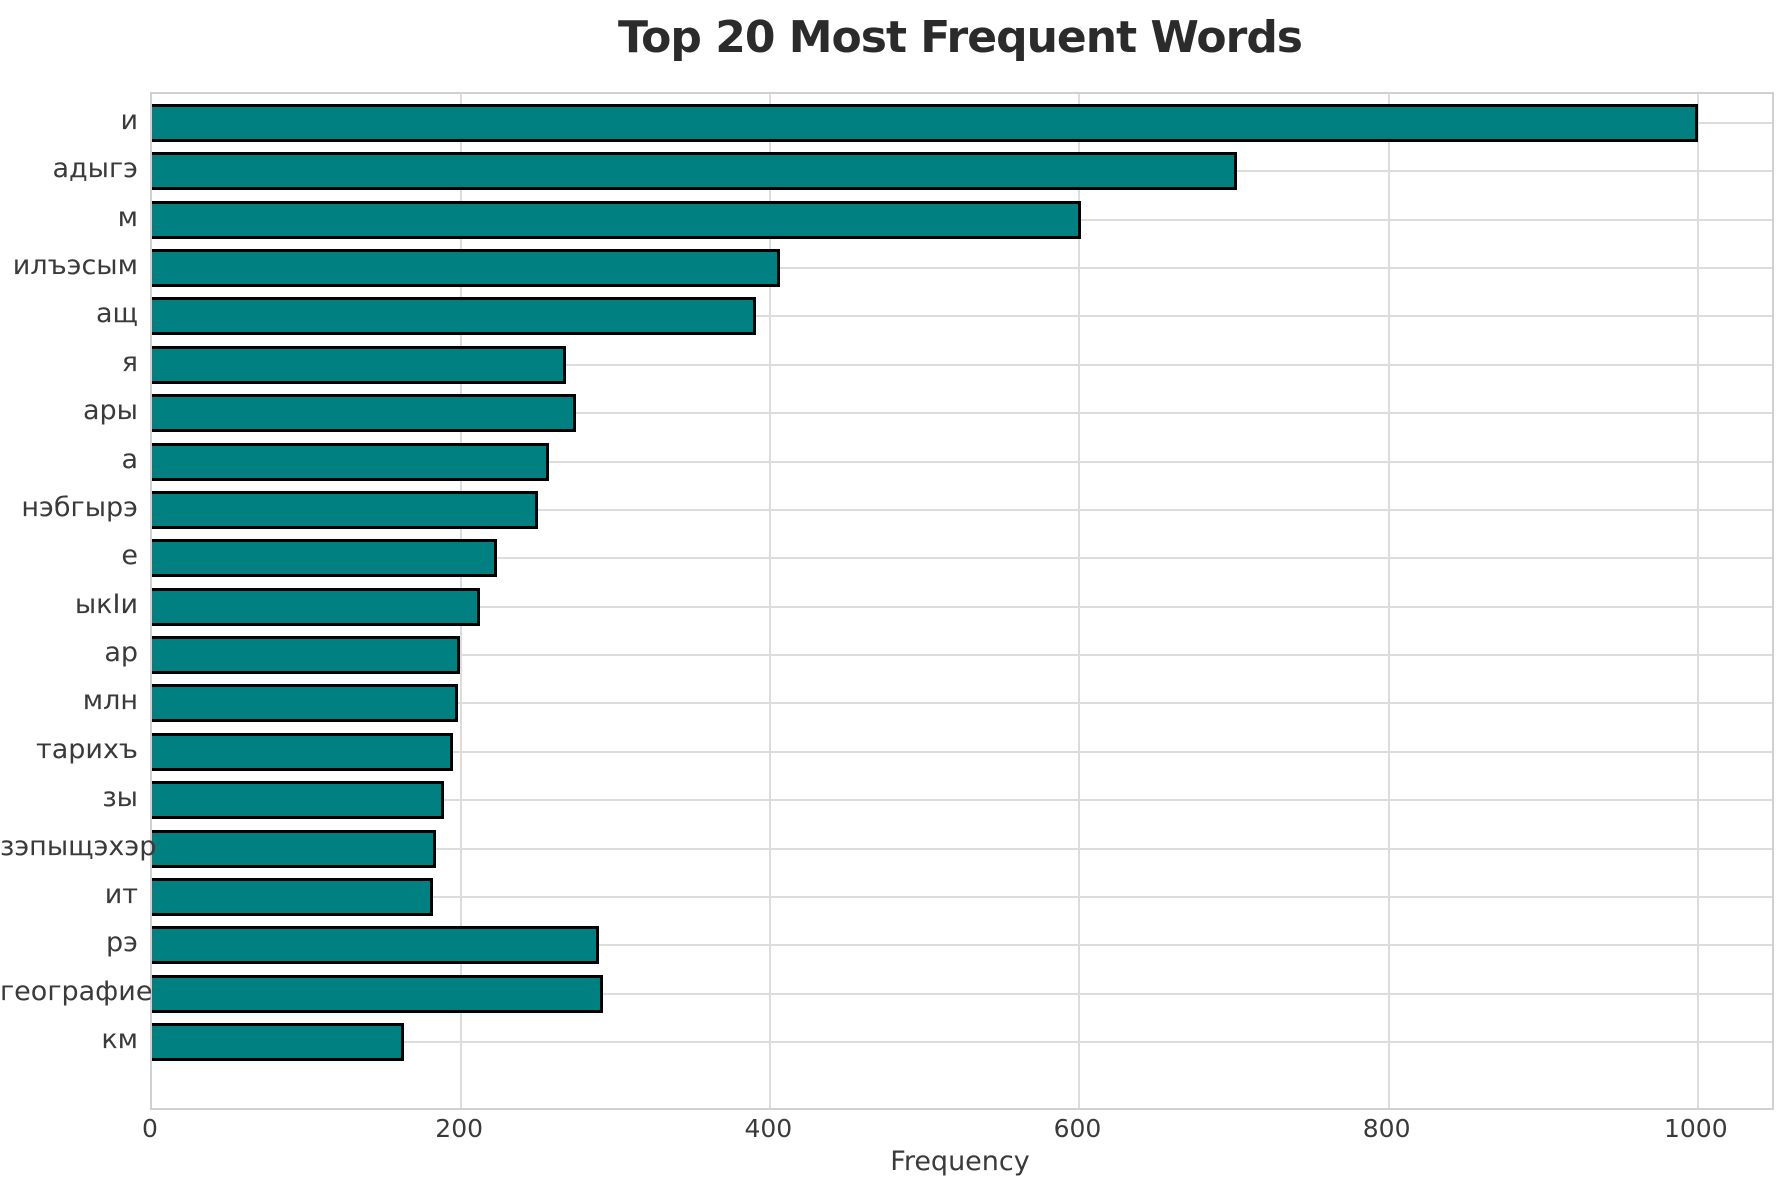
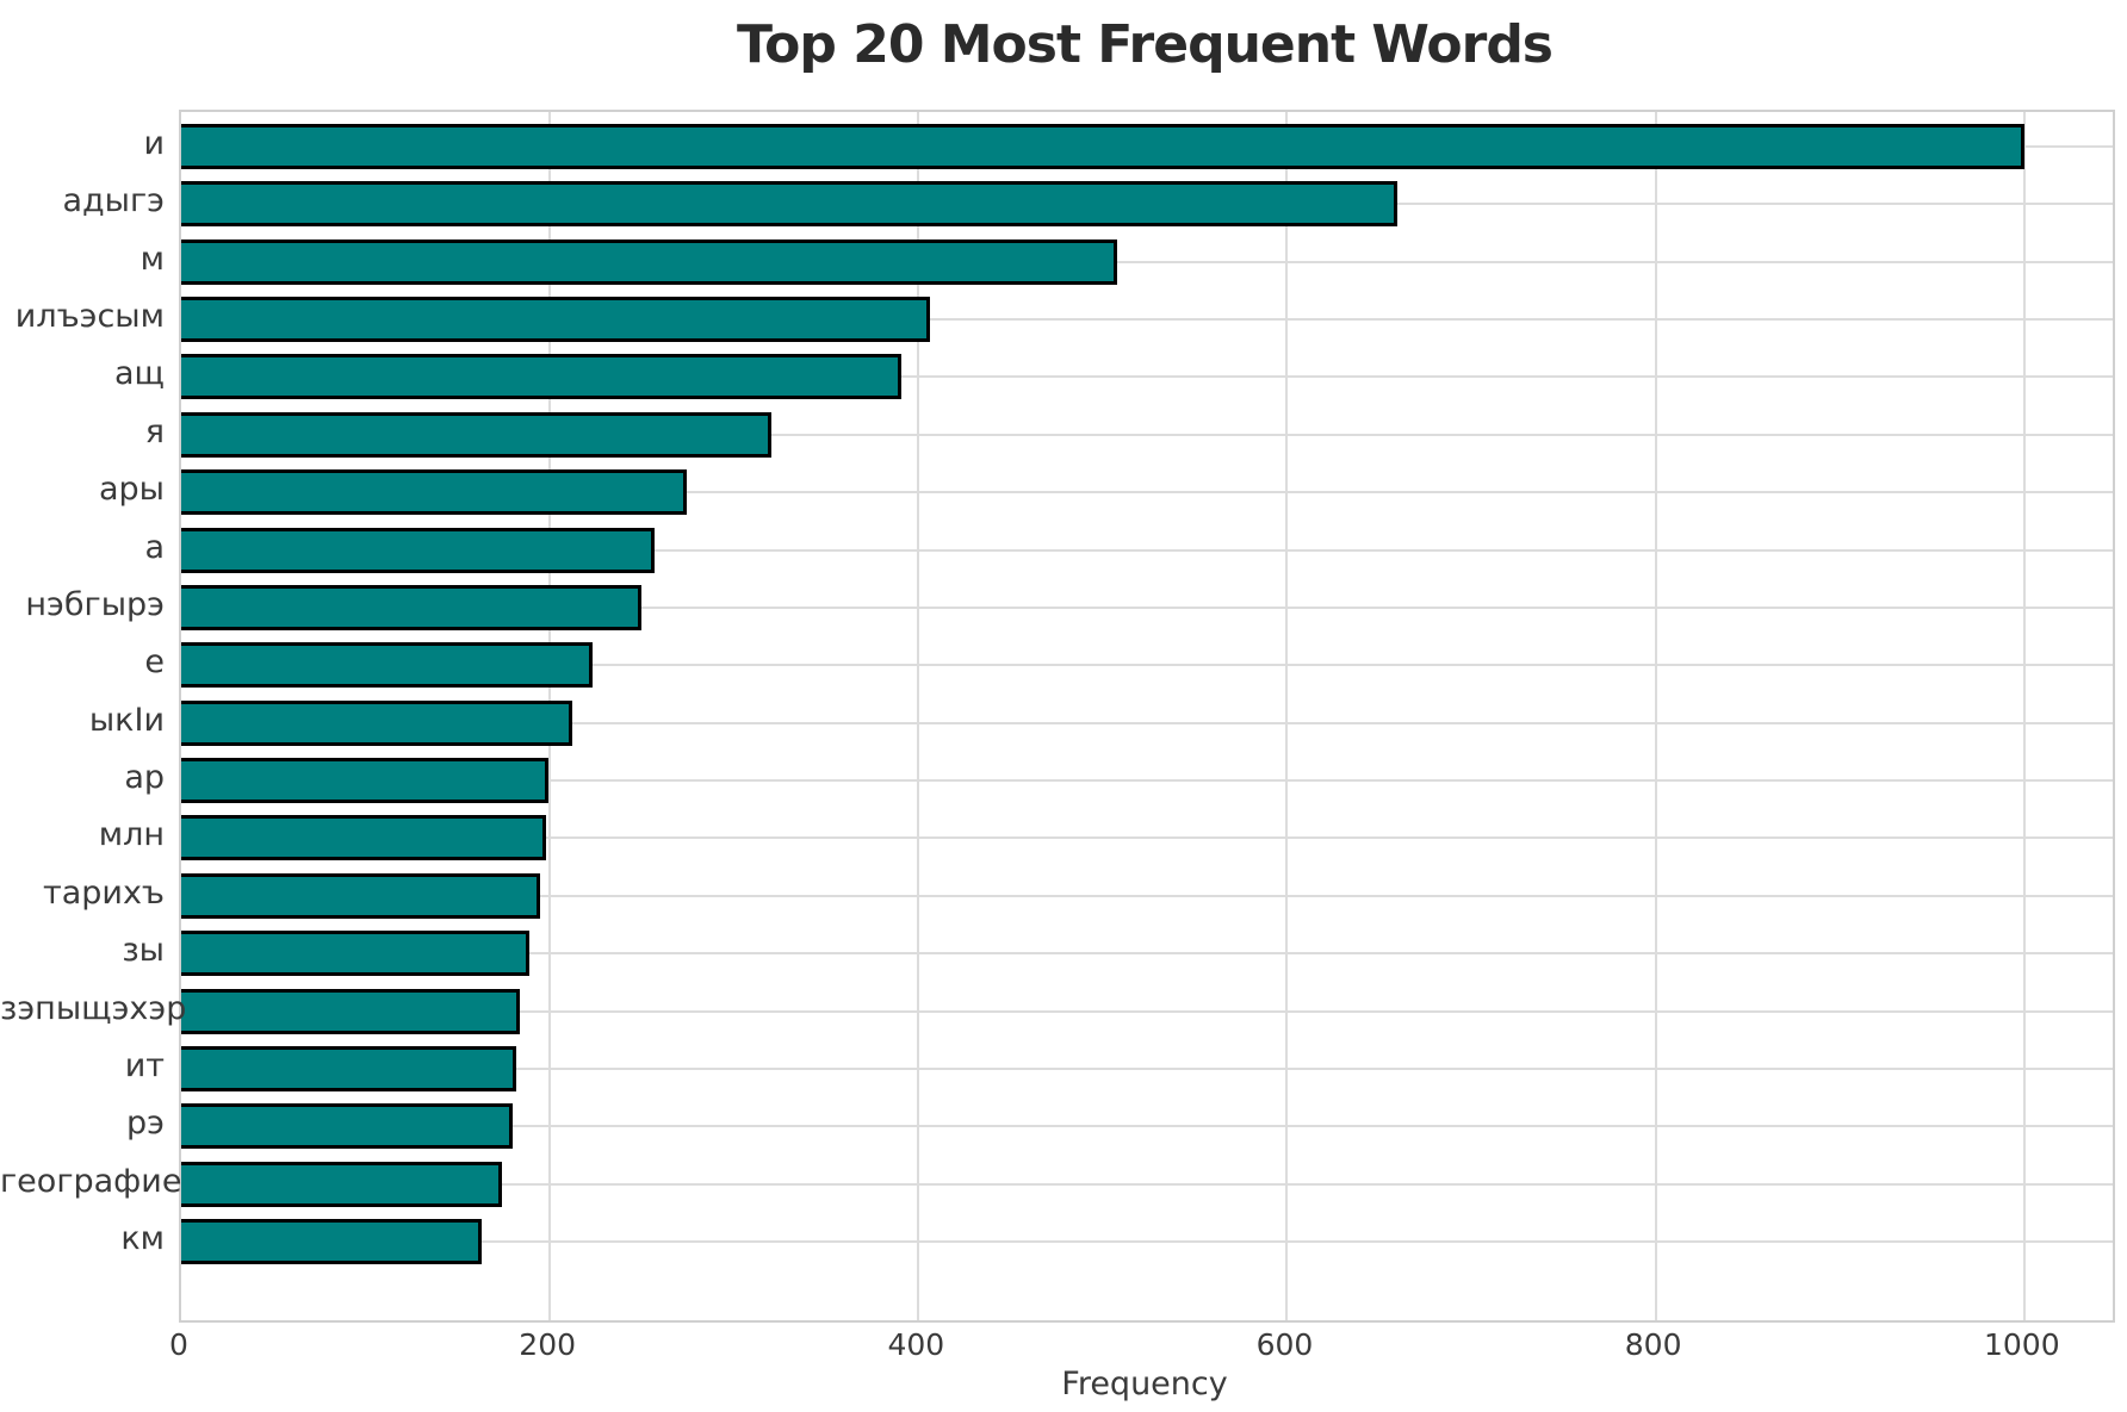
адыгэ: 702 -> 660
м: 601 -> 508
я: 268 -> 320
рэ: 289 -> 180
географие: 292 -> 174
